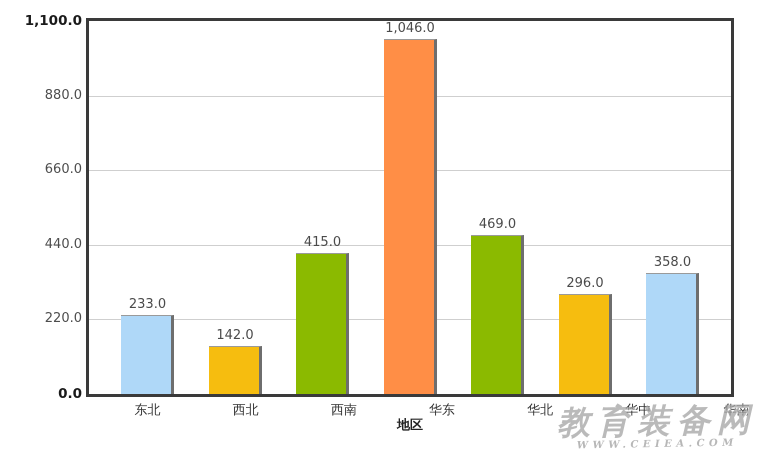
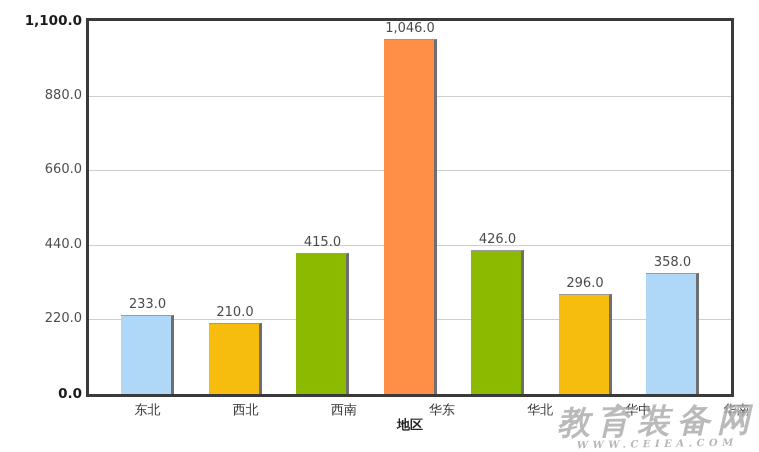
西北: 142.0 -> 210.0
华北: 469.0 -> 426.0
